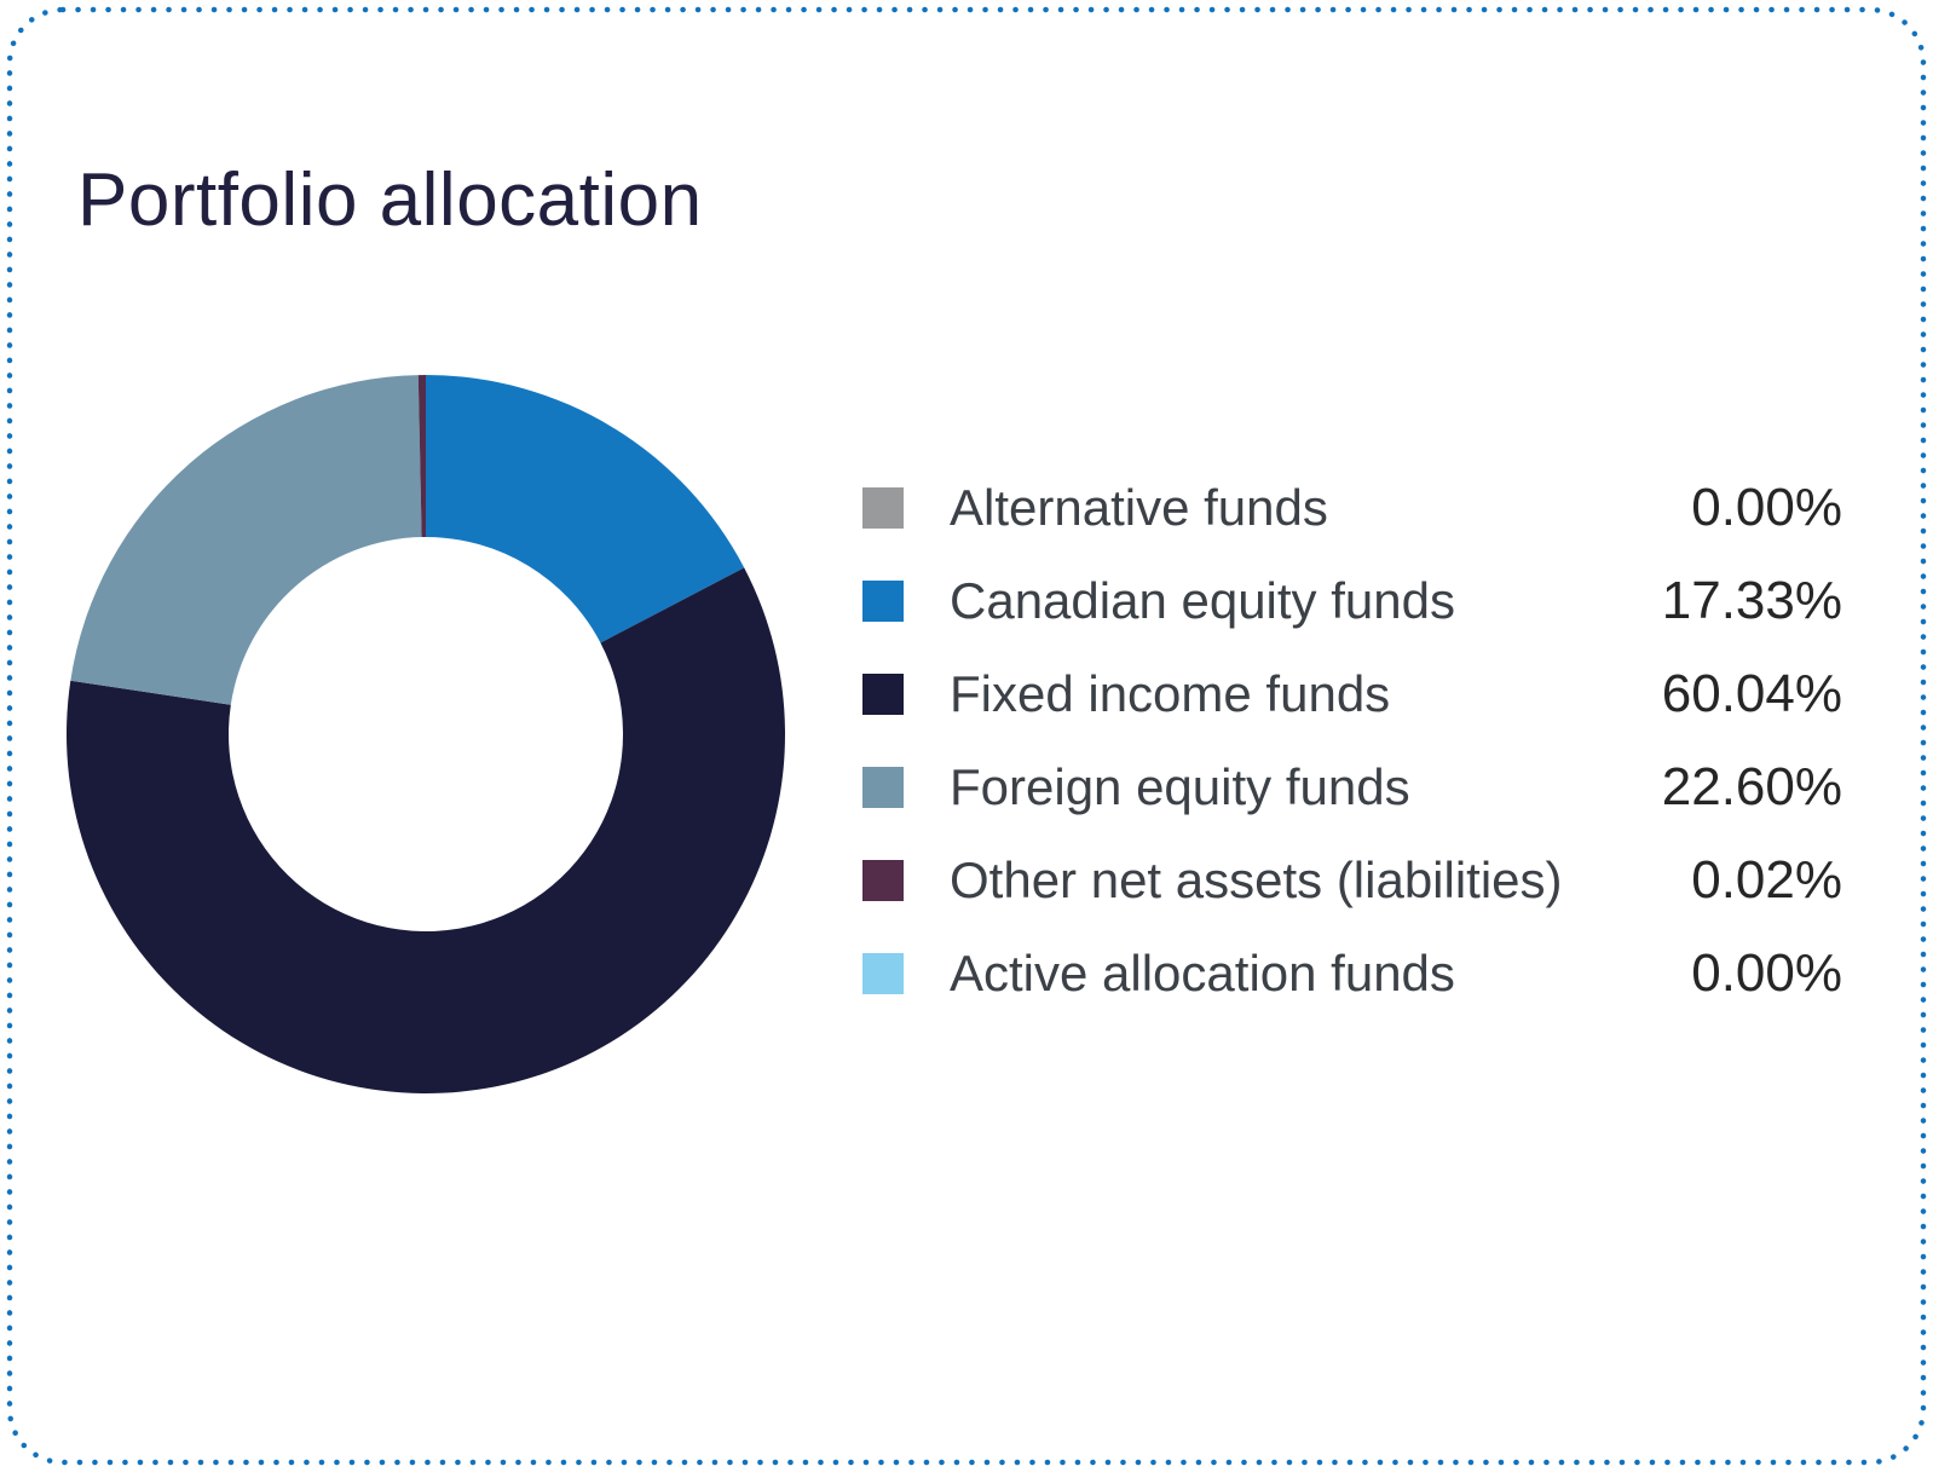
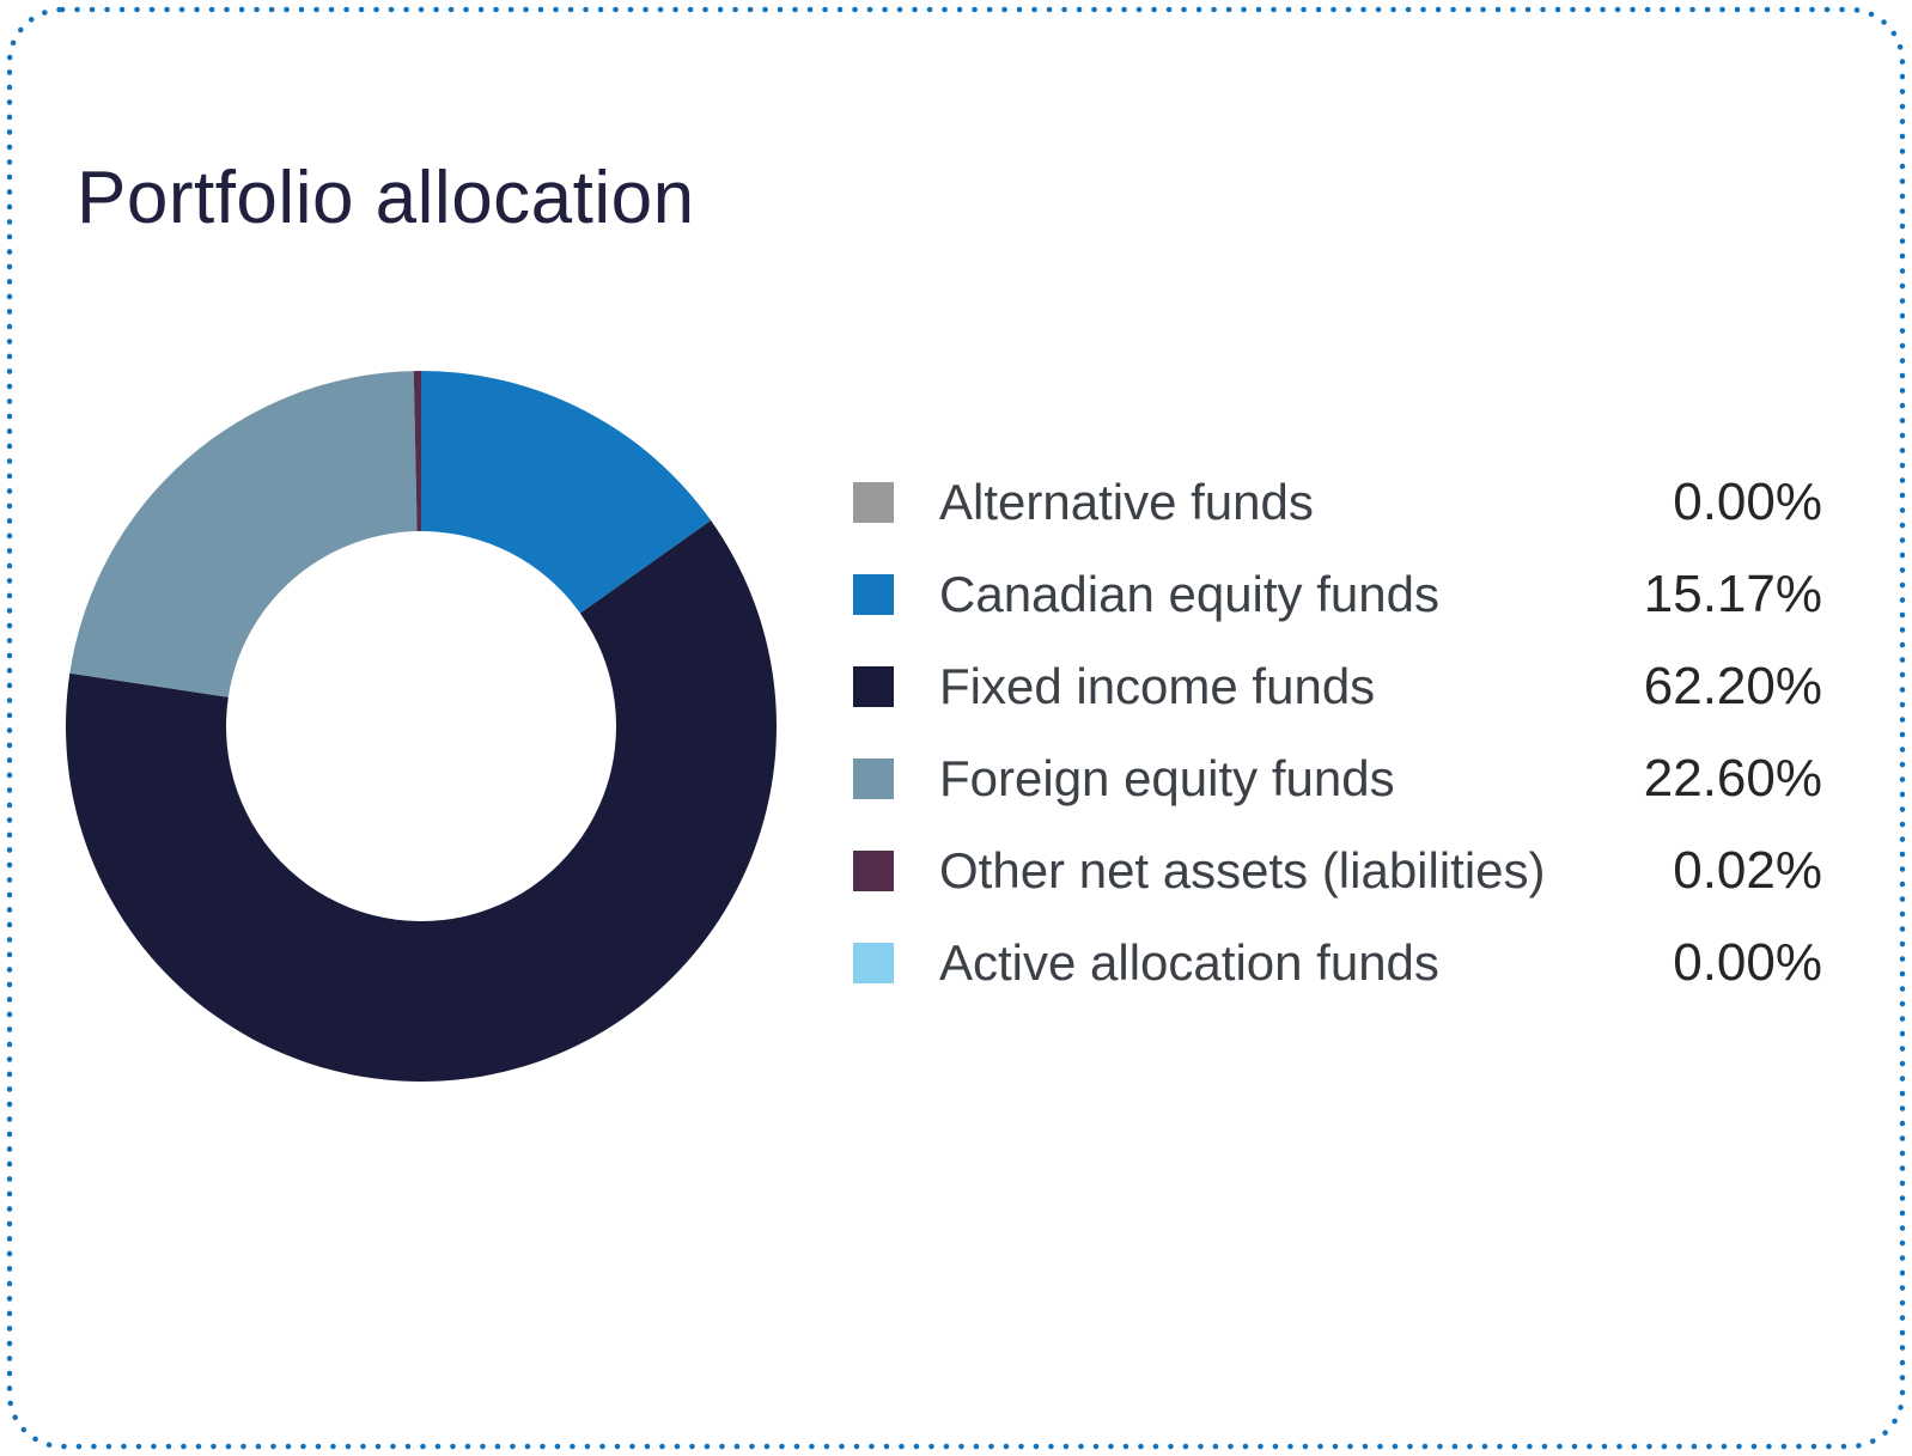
Canadian equity funds: 17.33% -> 15.17%
Fixed income funds: 60.04% -> 62.20%
